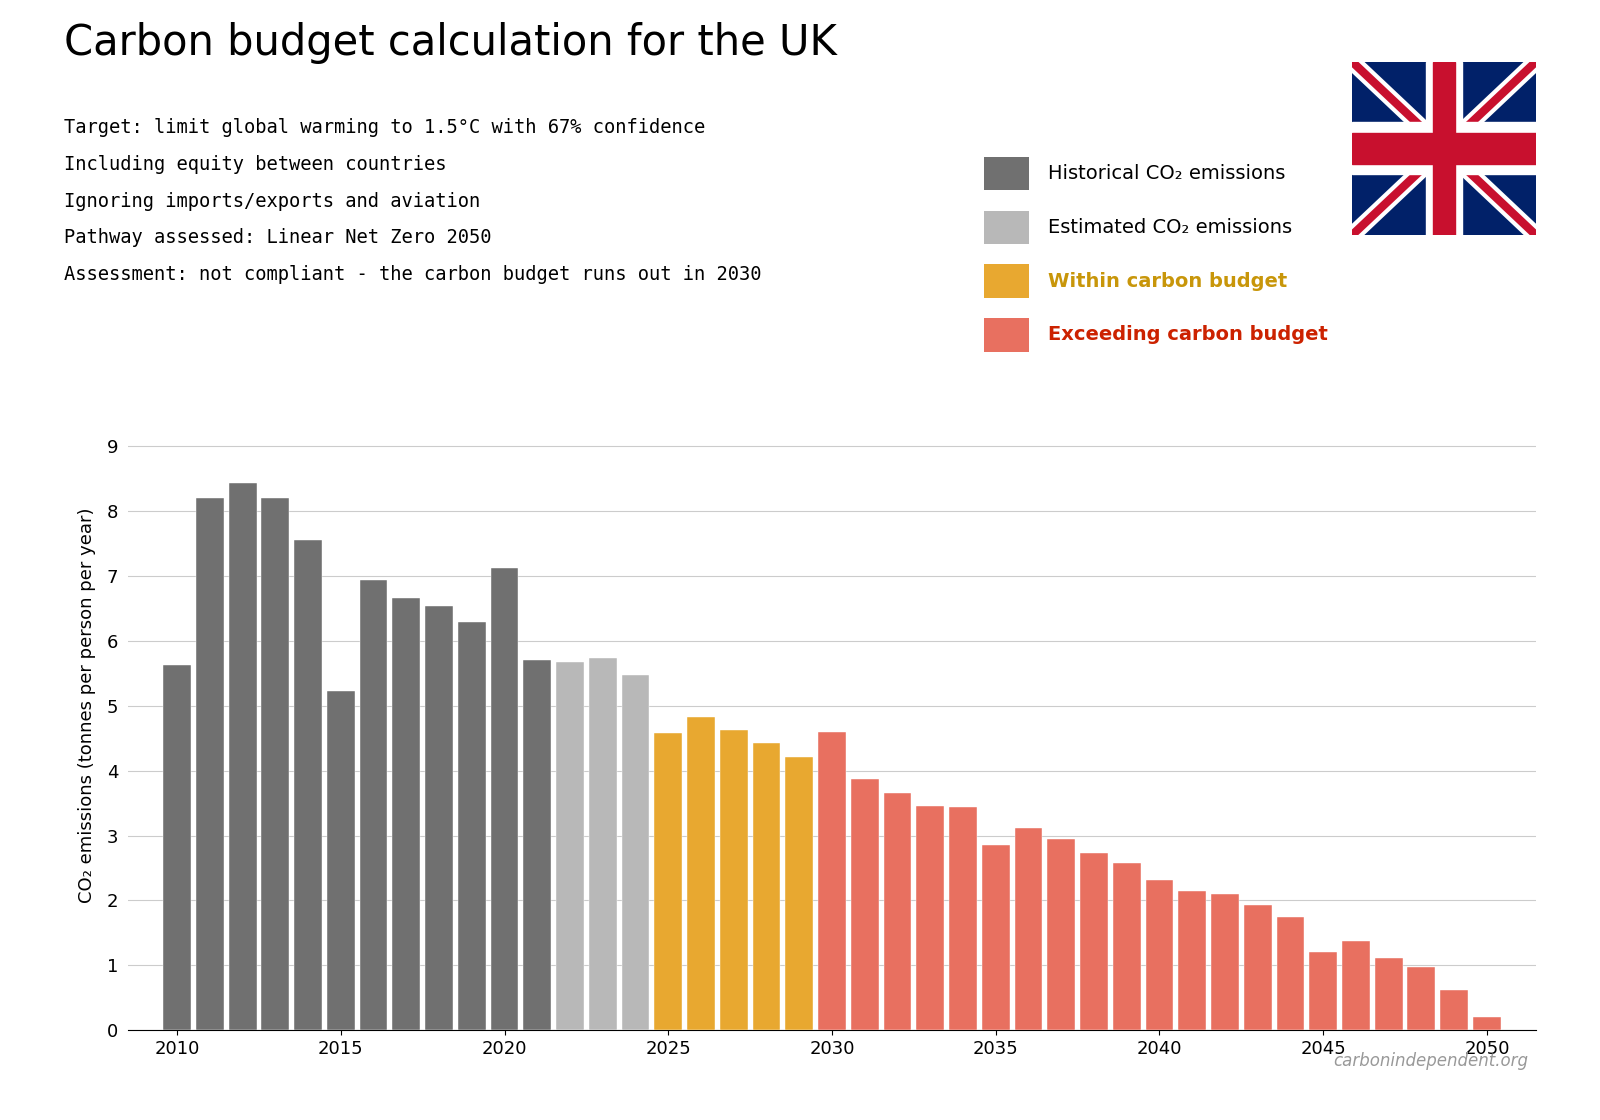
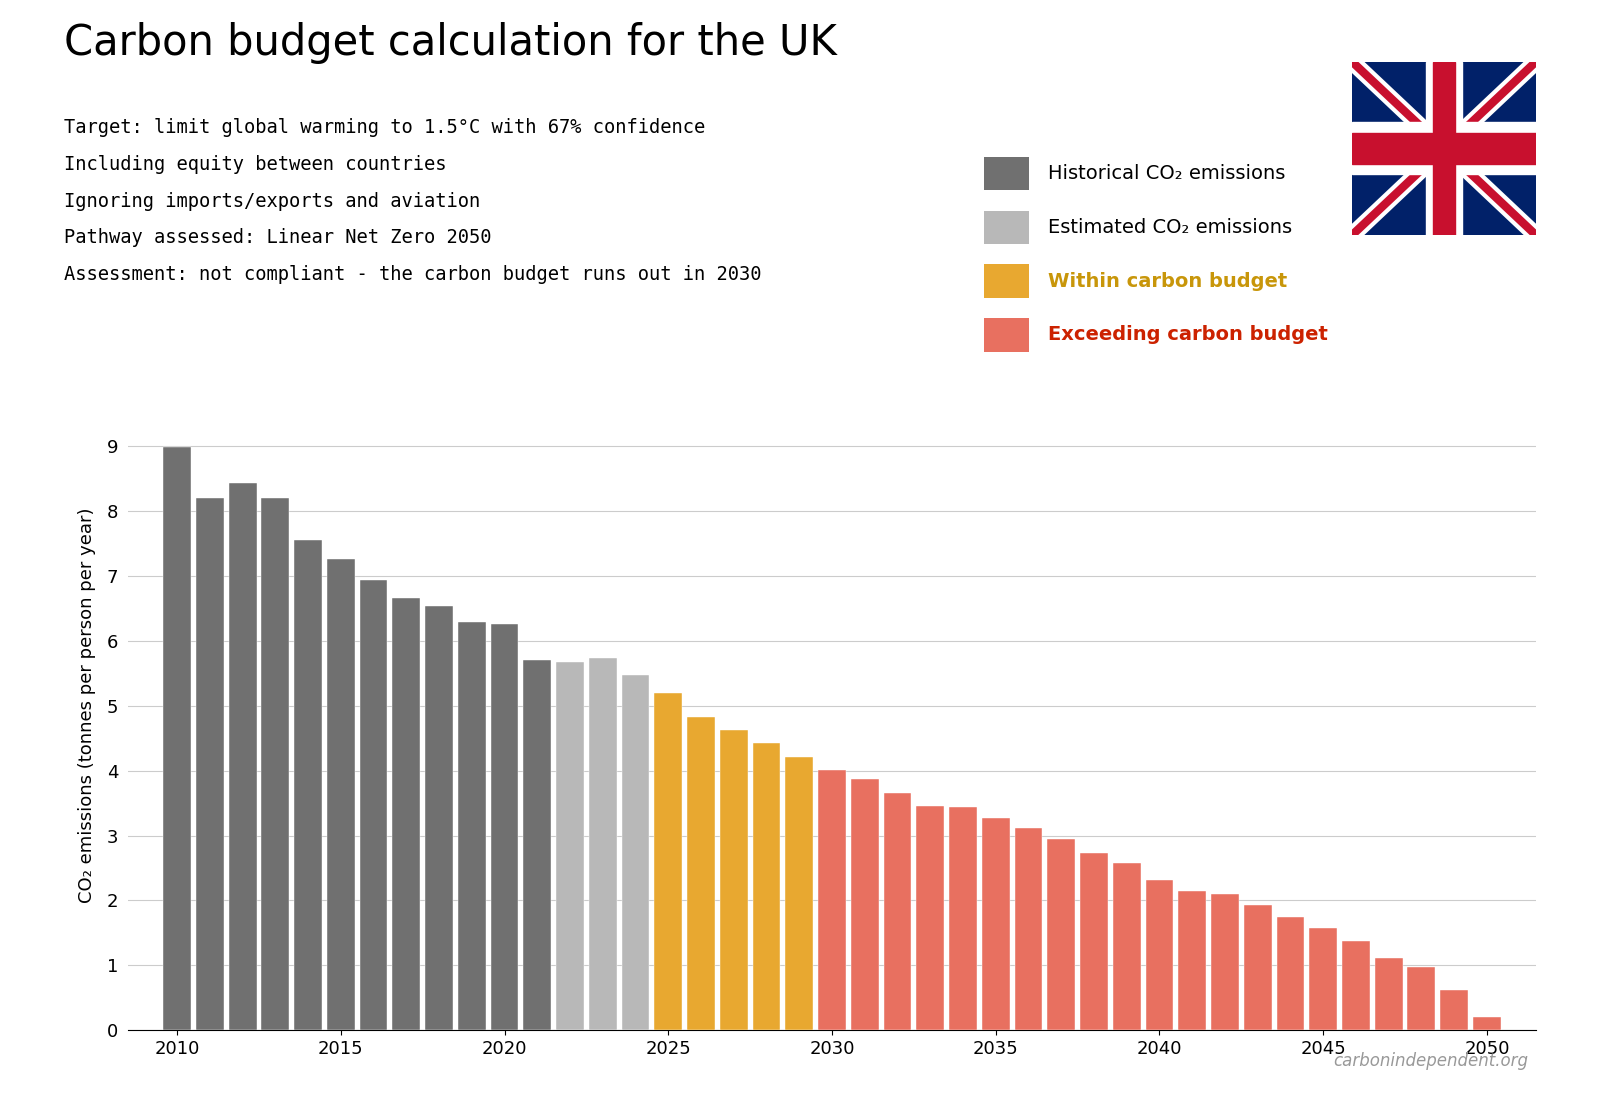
2010: 5.62 -> 8.98
2015: 5.22 -> 7.26
2020: 7.12 -> 6.26
2025: 4.58 -> 5.19
2030: 4.60 -> 4.01
2035: 2.86 -> 3.27
2045: 1.20 -> 1.57
